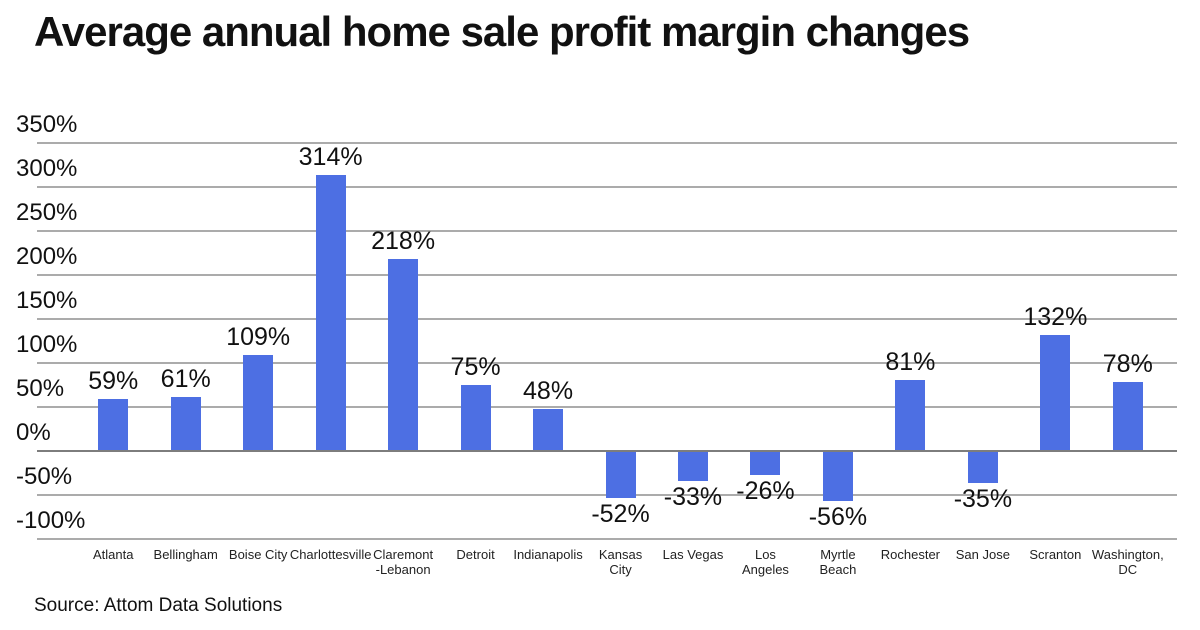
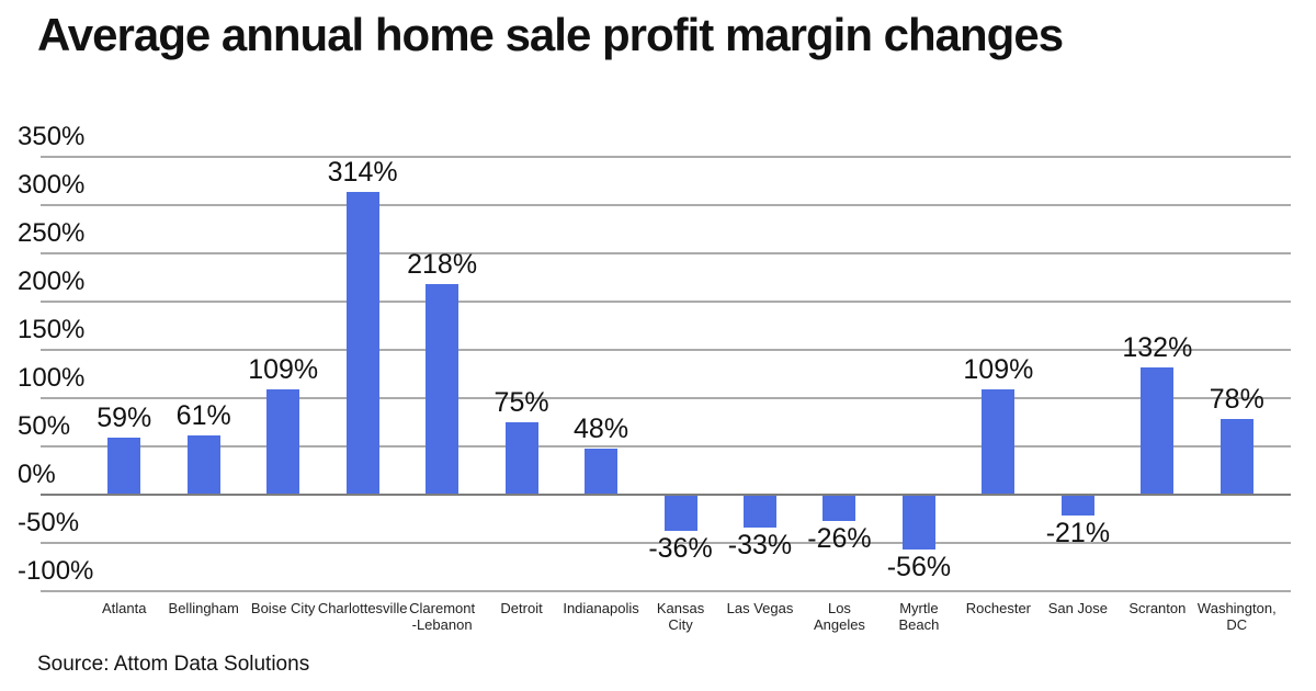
Kansas City: -52% -> -36%
Rochester: 81% -> 109%
San Jose: -35% -> -21%
